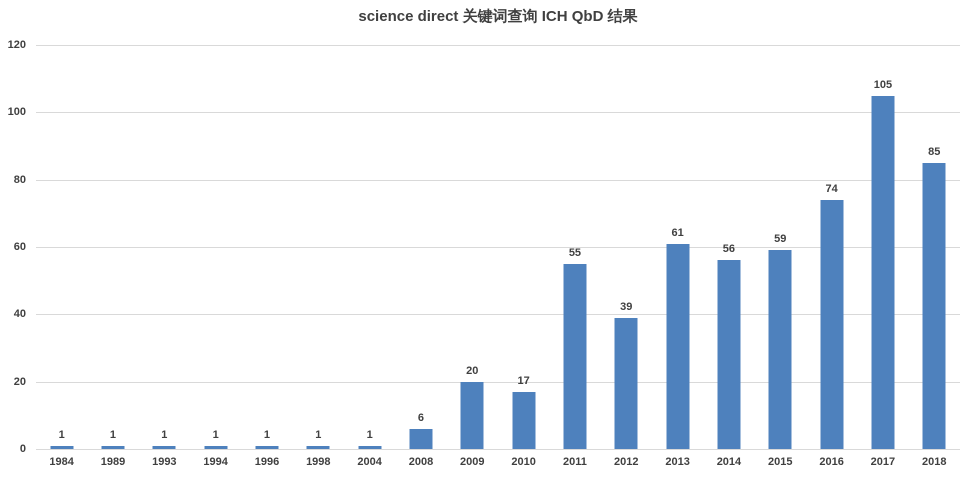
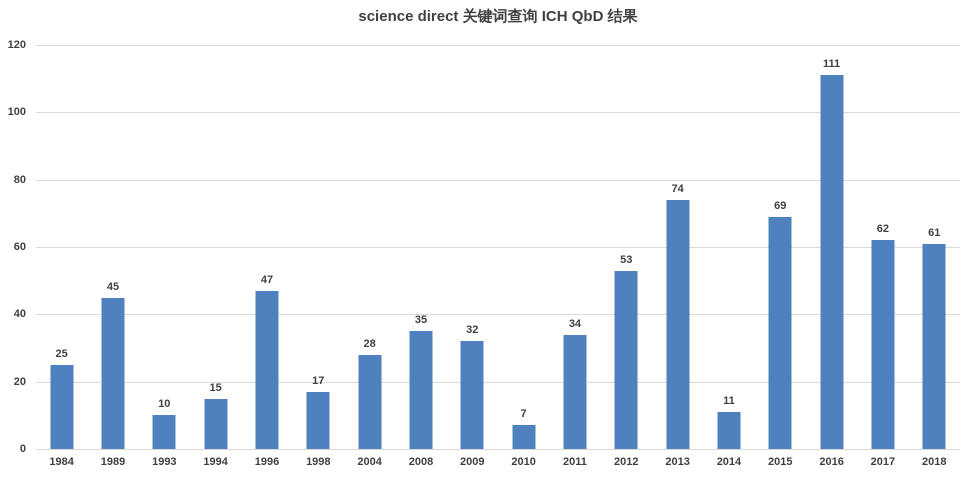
1984: 1 -> 25
1989: 1 -> 45
1993: 1 -> 10
1994: 1 -> 15
1996: 1 -> 47
1998: 1 -> 17
2004: 1 -> 28
2008: 6 -> 35
2009: 20 -> 32
2010: 17 -> 7
2011: 55 -> 34
2012: 39 -> 53
2013: 61 -> 74
2014: 56 -> 11
2015: 59 -> 69
2016: 74 -> 111
2017: 105 -> 62
2018: 85 -> 61
